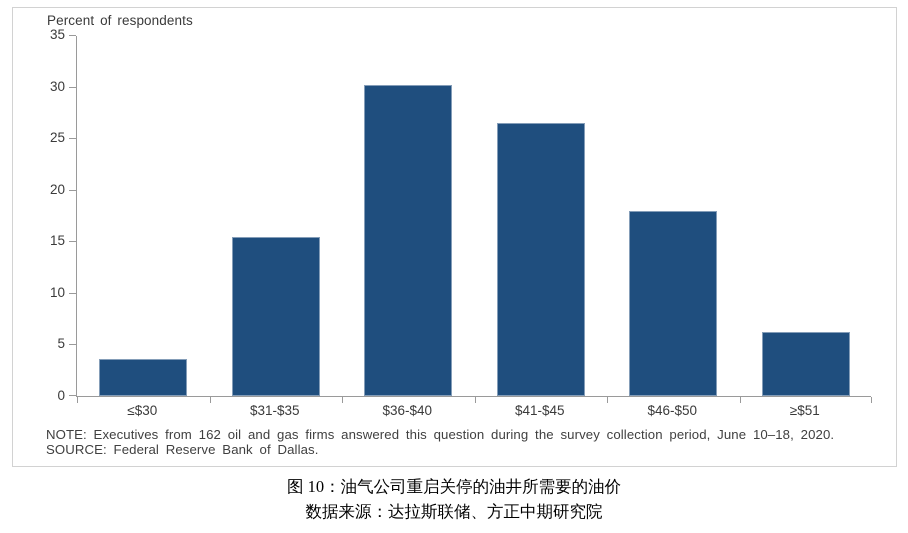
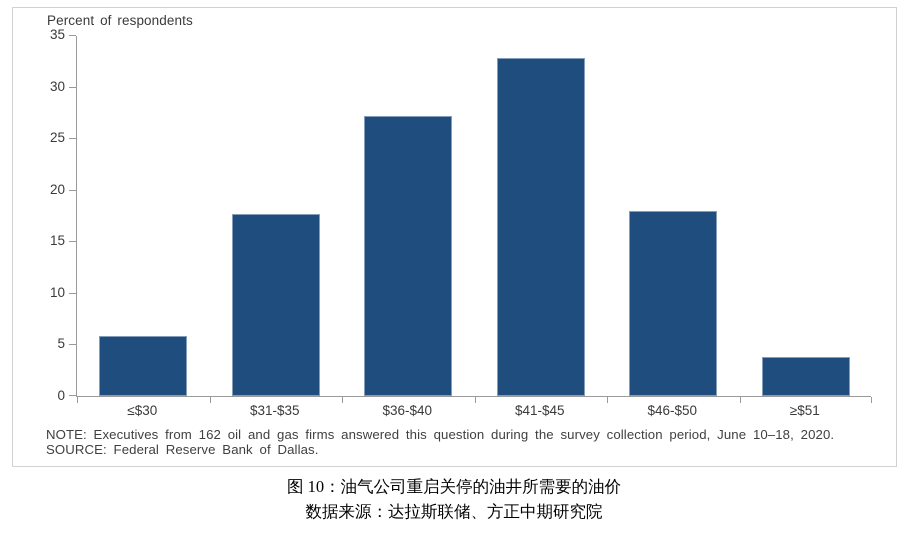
≤$30: 3.6 -> 5.8
$31-$35: 15.4 -> 17.6
$36-$40: 30.2 -> 27.1
$41-$45: 26.5 -> 32.8
≥$51: 6.2 -> 3.8
